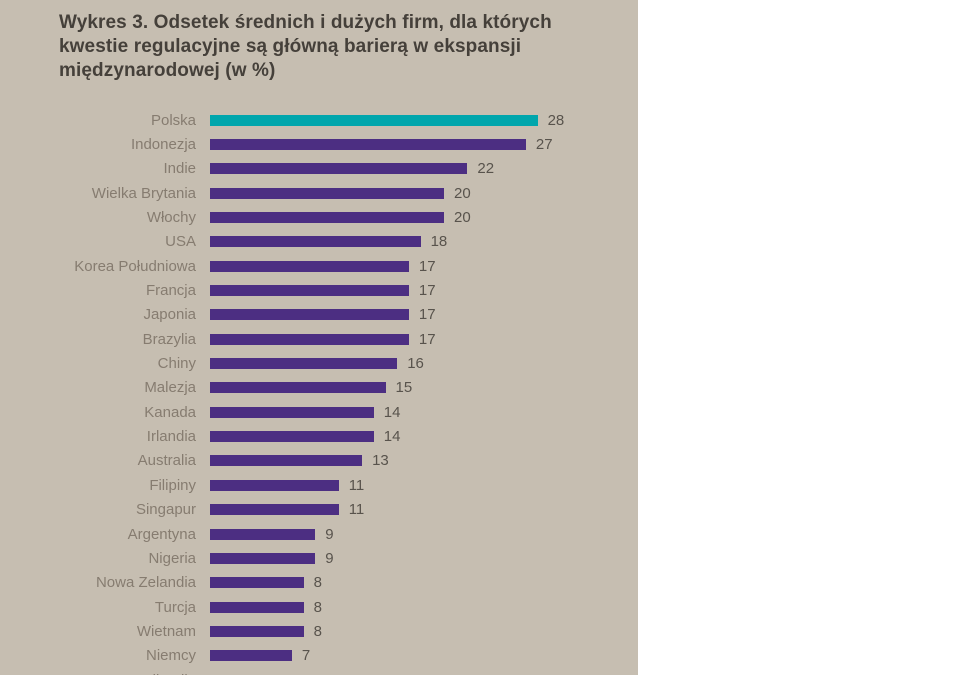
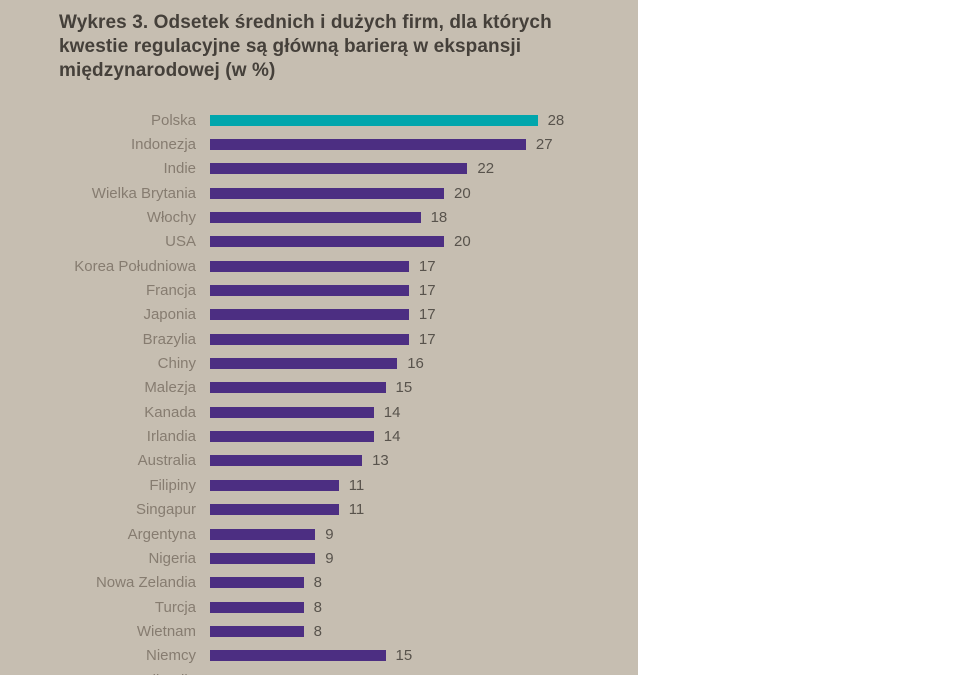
Włochy: 20 -> 18
USA: 18 -> 20
Niemcy: 7 -> 15
